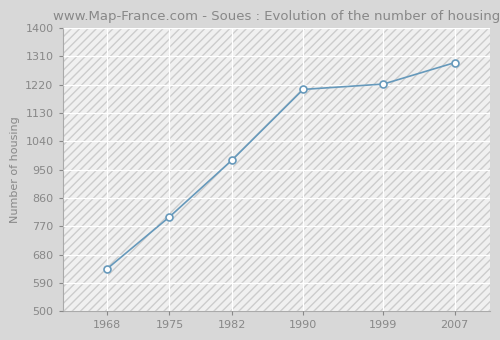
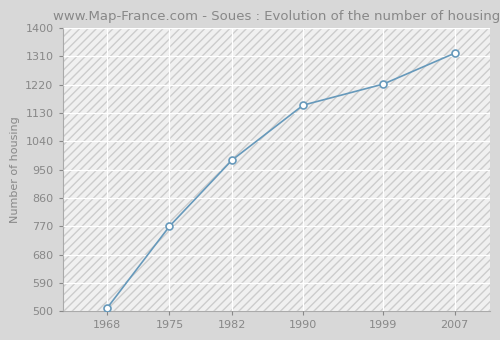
1968: 635 -> 510
1975: 800 -> 770
1990: 1205 -> 1155
2007: 1290 -> 1320
